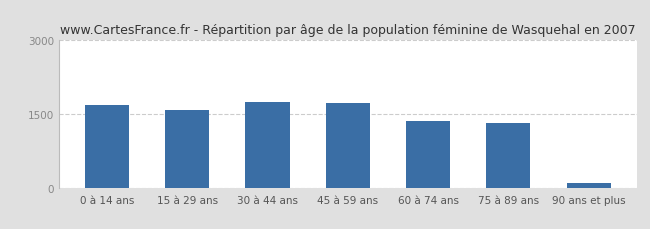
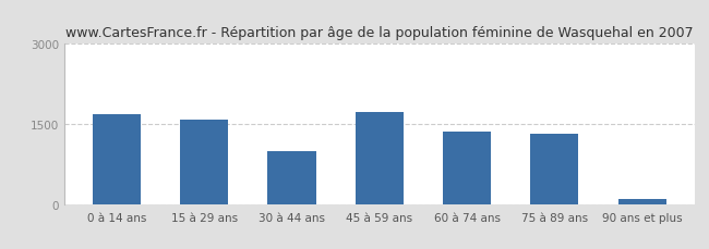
30 à 44 ans: 1750 -> 1000
